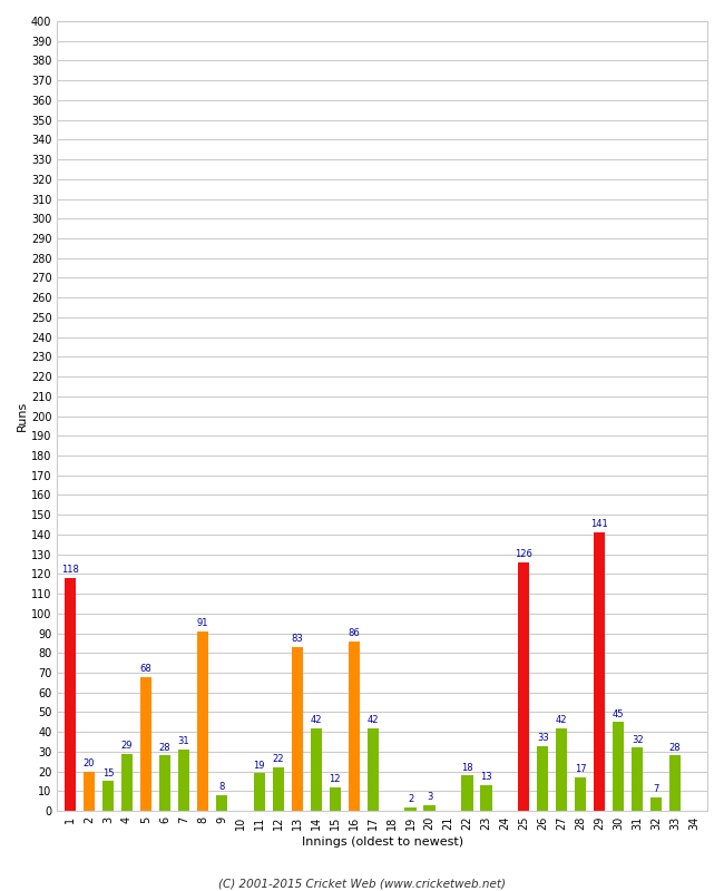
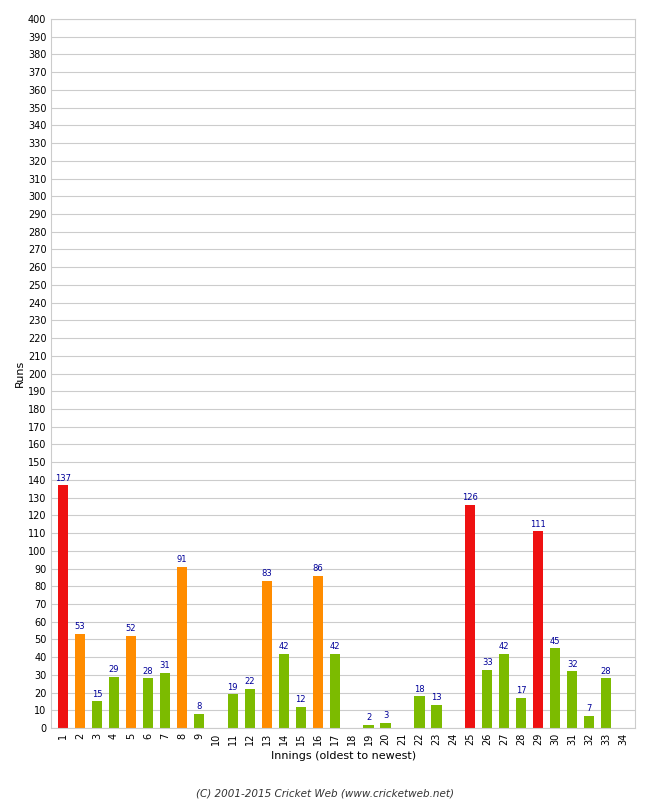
1: 118 -> 137
2: 20 -> 53
5: 68 -> 52
29: 141 -> 111
